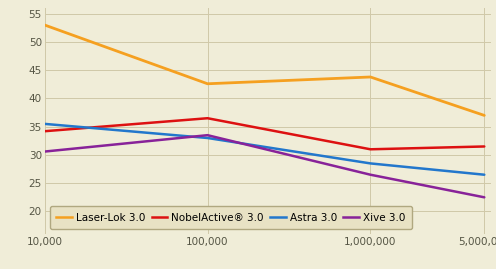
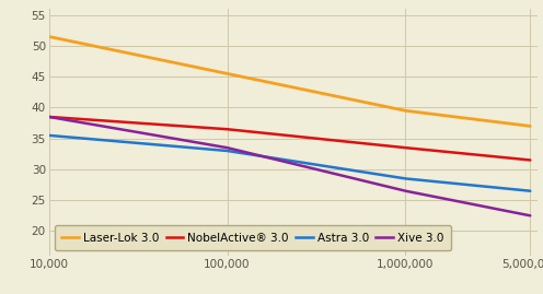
Laser-Lok 3.0/10,000: 53.0 -> 51.5
NobelActive® 3.0/10,000: 34.2 -> 38.5
Xive 3.0/10,000: 30.6 -> 38.5
Laser-Lok 3.0/100,000: 42.6 -> 45.5
Laser-Lok 3.0/1,000,000: 43.8 -> 39.5
NobelActive® 3.0/1,000,000: 31.0 -> 33.5
